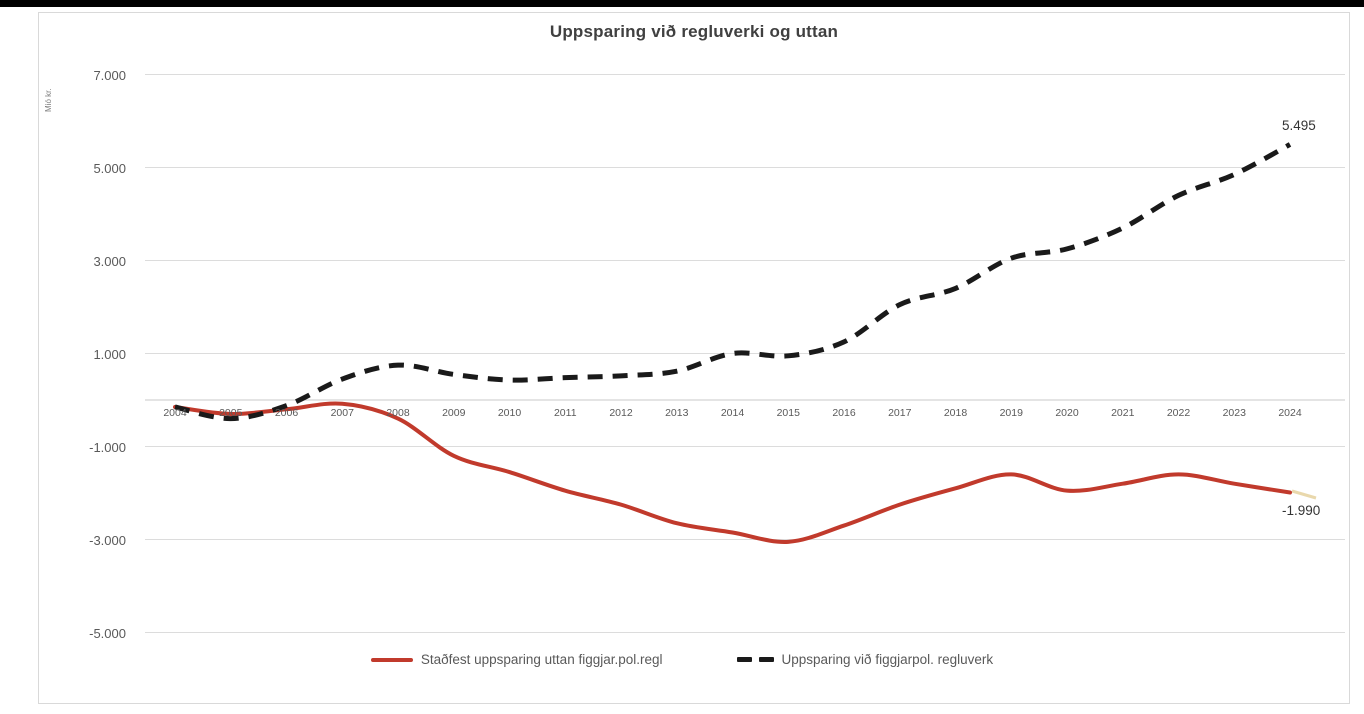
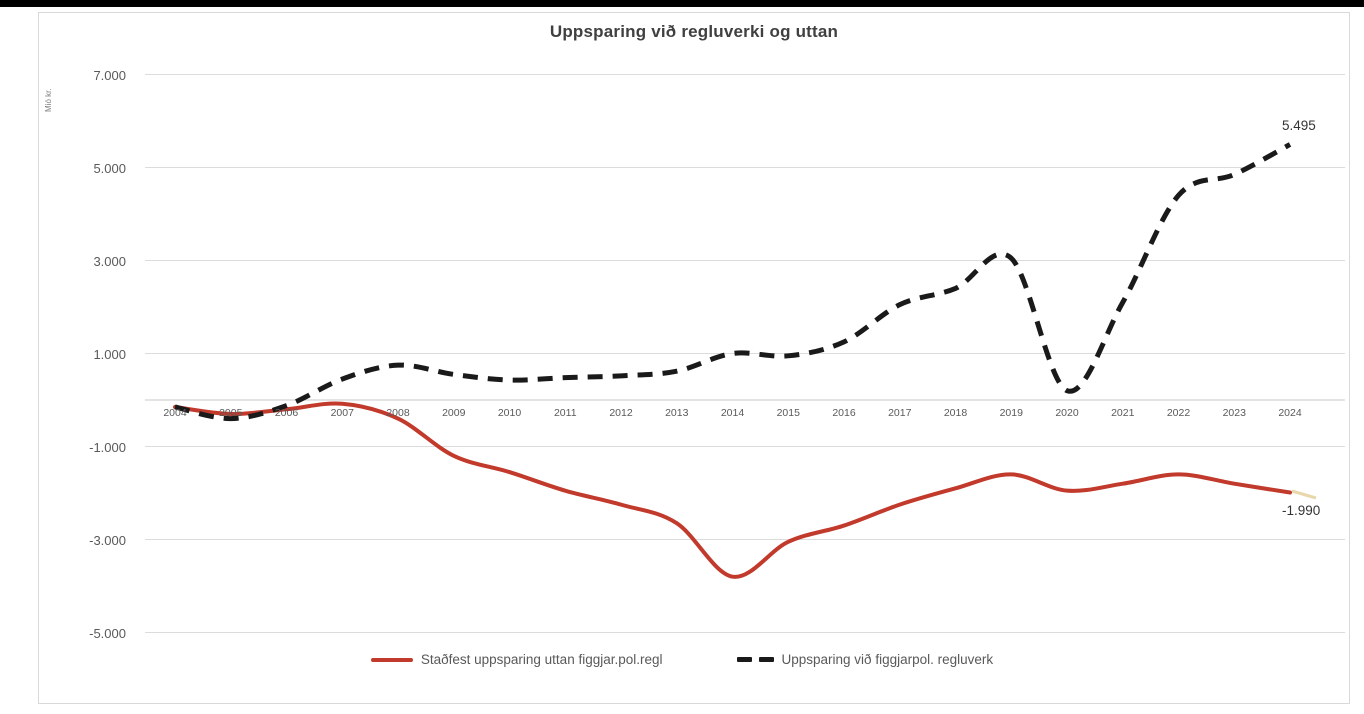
Staðfest uppsparing uttan figgjar.pol.regl/2014: -2800 -> -3800
Uppsparing við figgjarpol. regluverk/2020: 3200 -> 200
Uppsparing við figgjarpol. regluverk/2021: 3700 -> 2100
